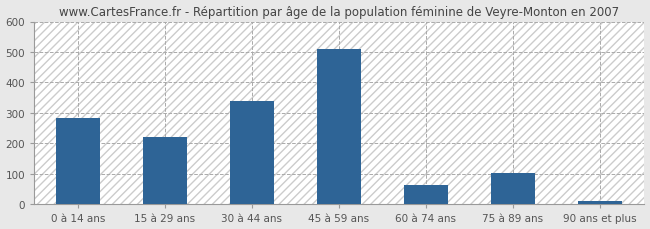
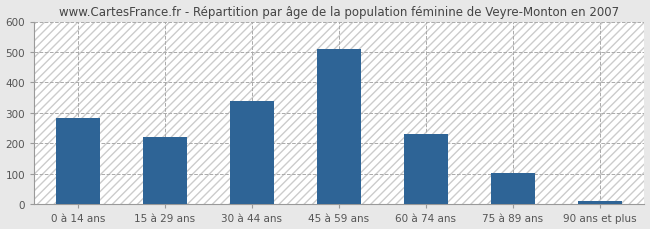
60 à 74 ans: 65 -> 230
